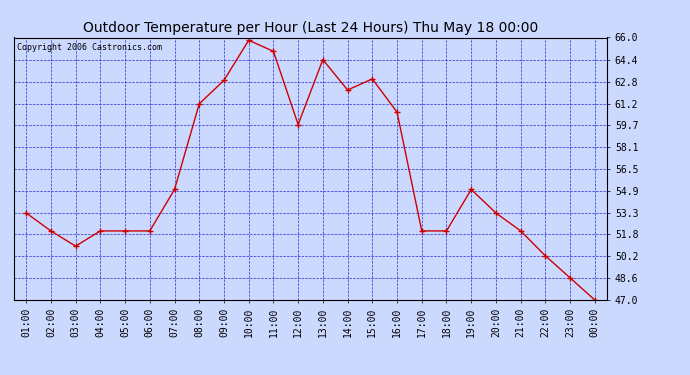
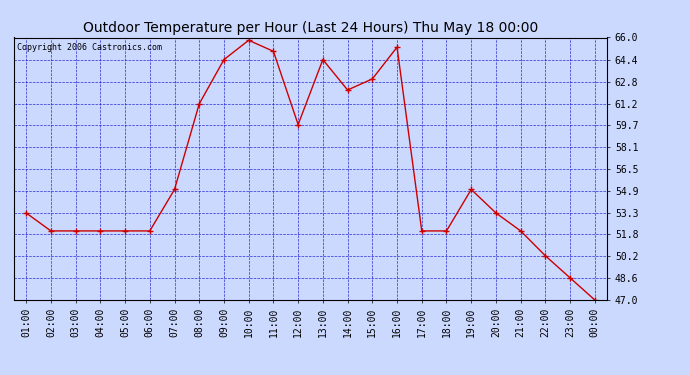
03:00: 50.9 -> 52.0
09:00: 62.9 -> 64.4
16:00: 60.6 -> 65.3
